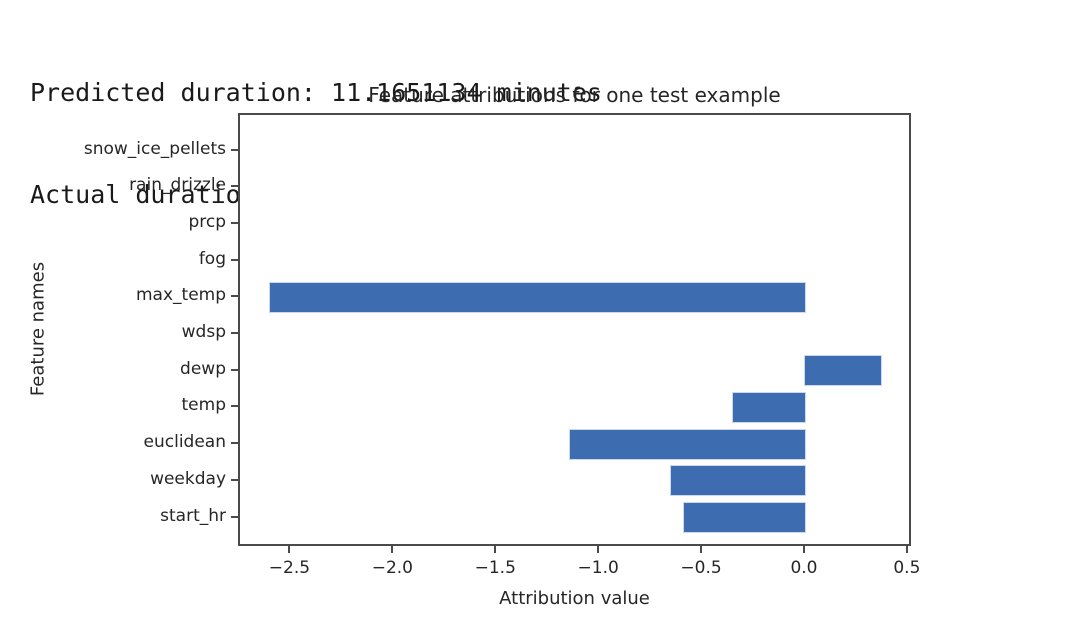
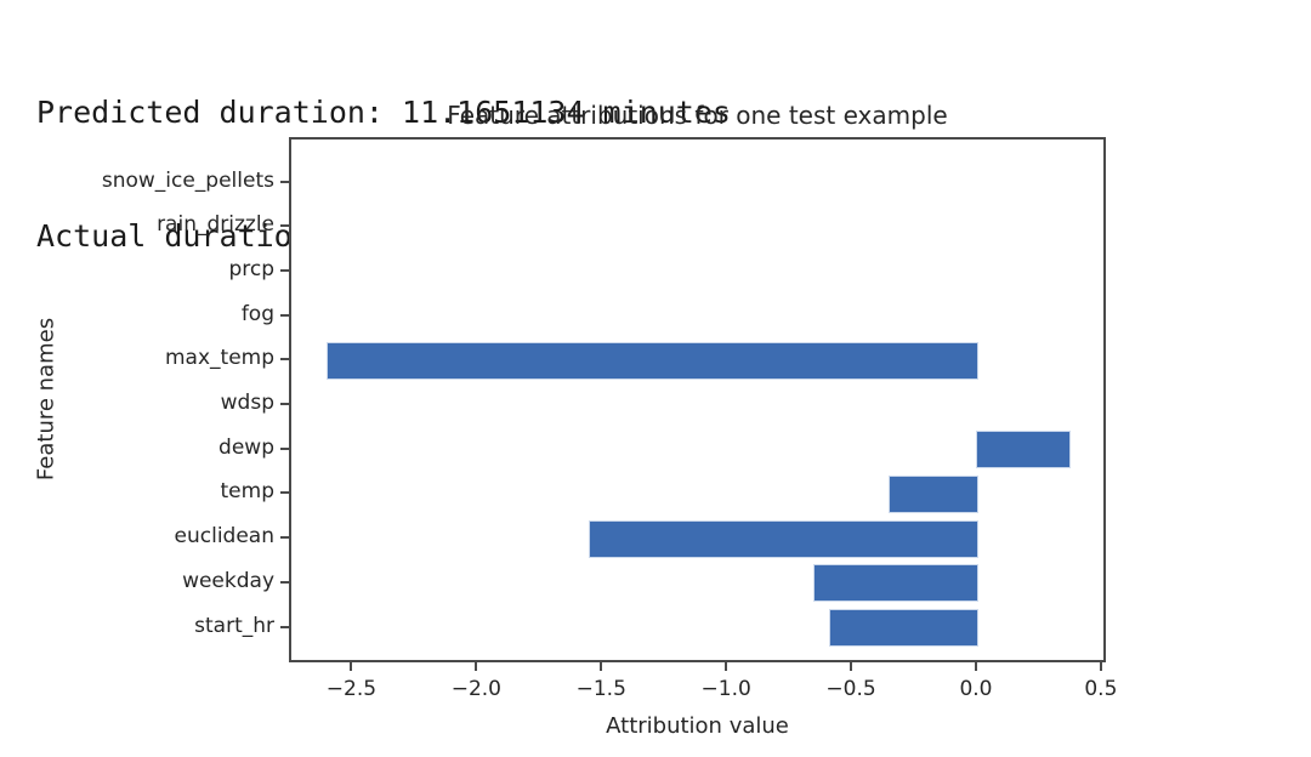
euclidean: -1.14 -> -1.55
